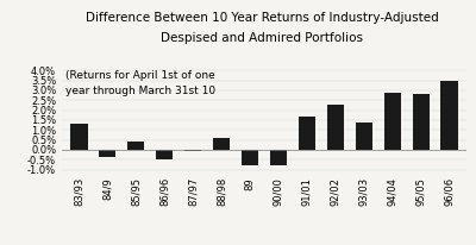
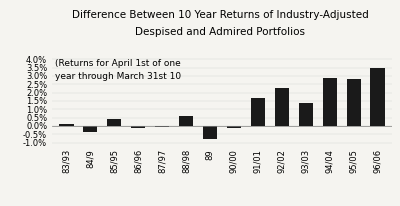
83/93: 1.3% -> 0.1%
86/96: -0.5% -> -0.1%
90/00: -0.8% -> -0.1%
